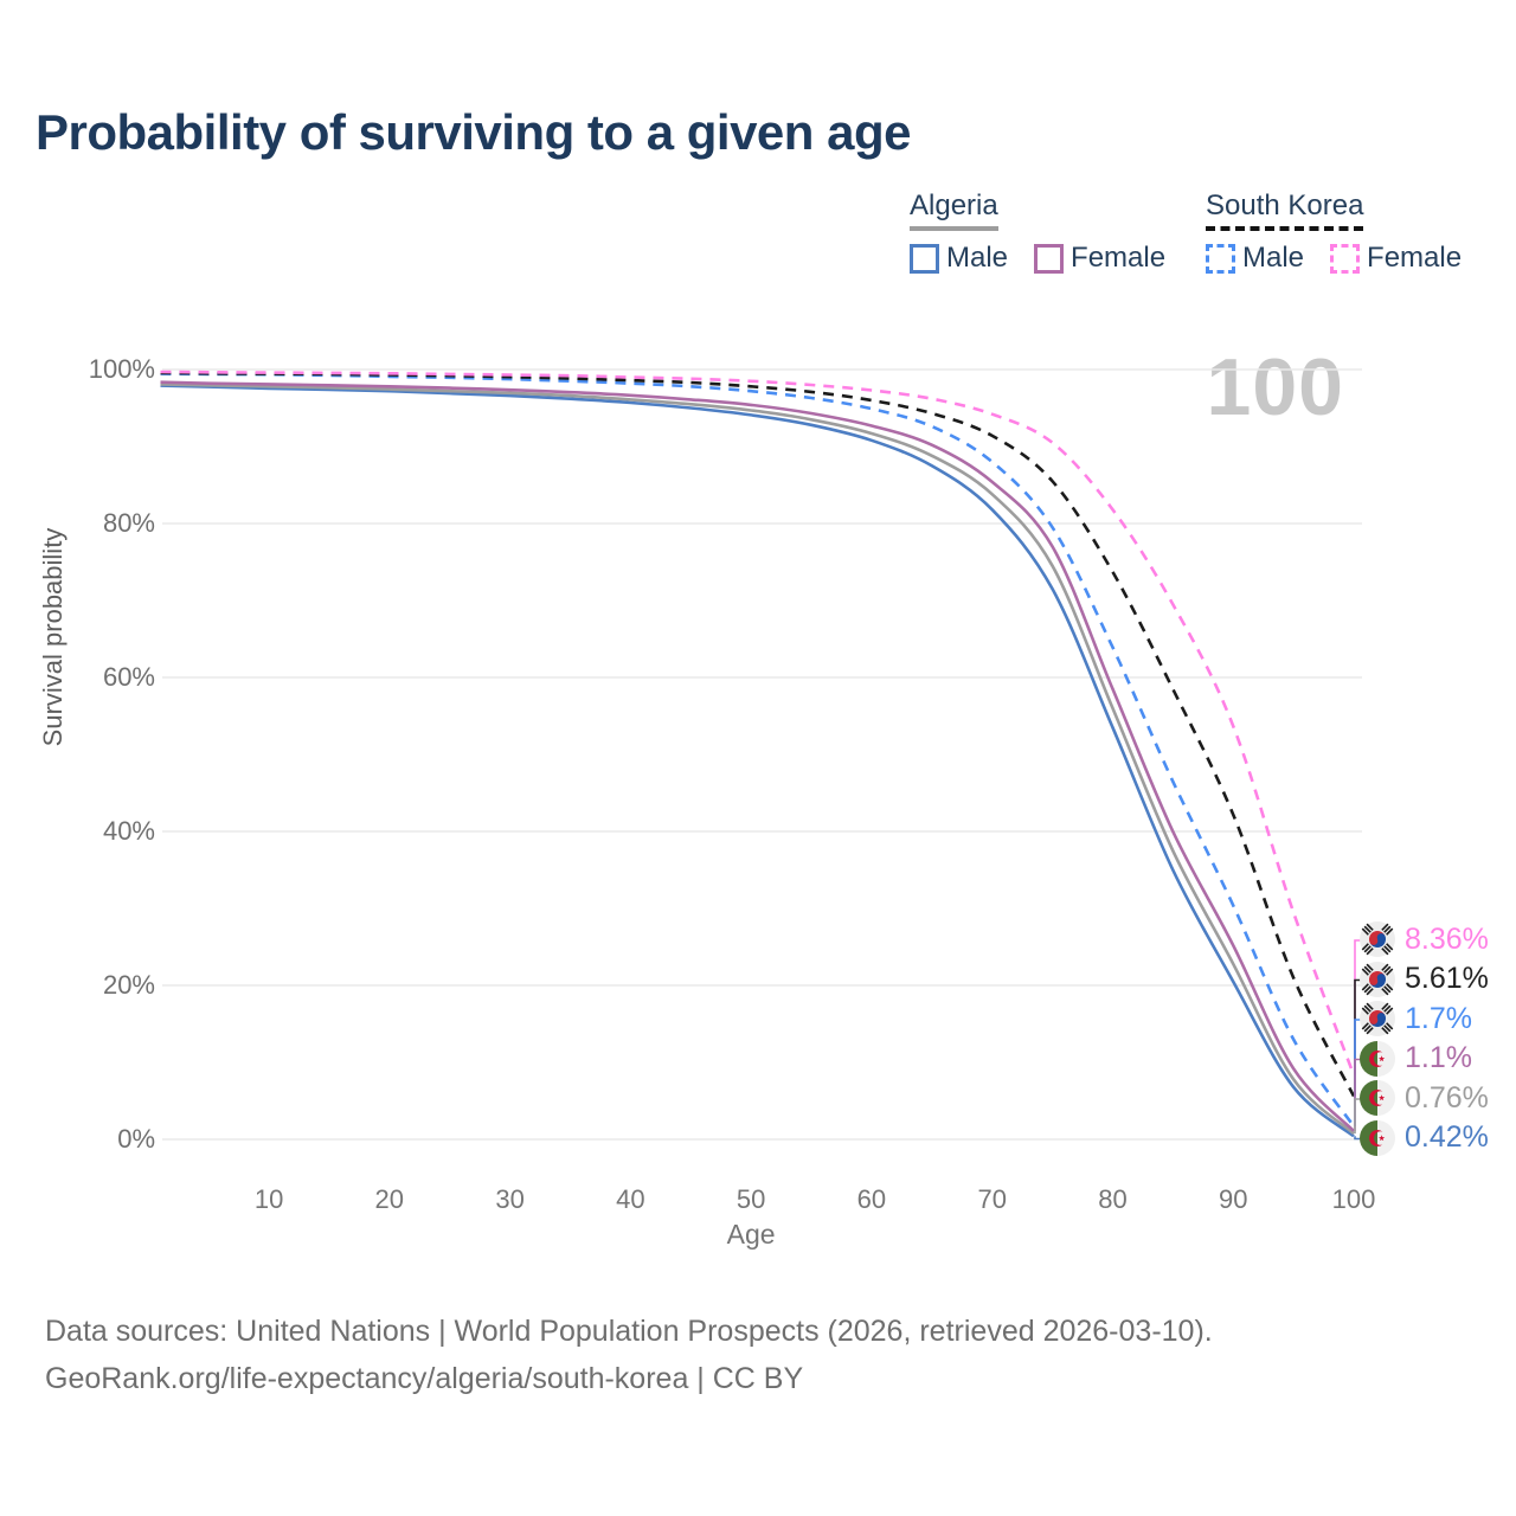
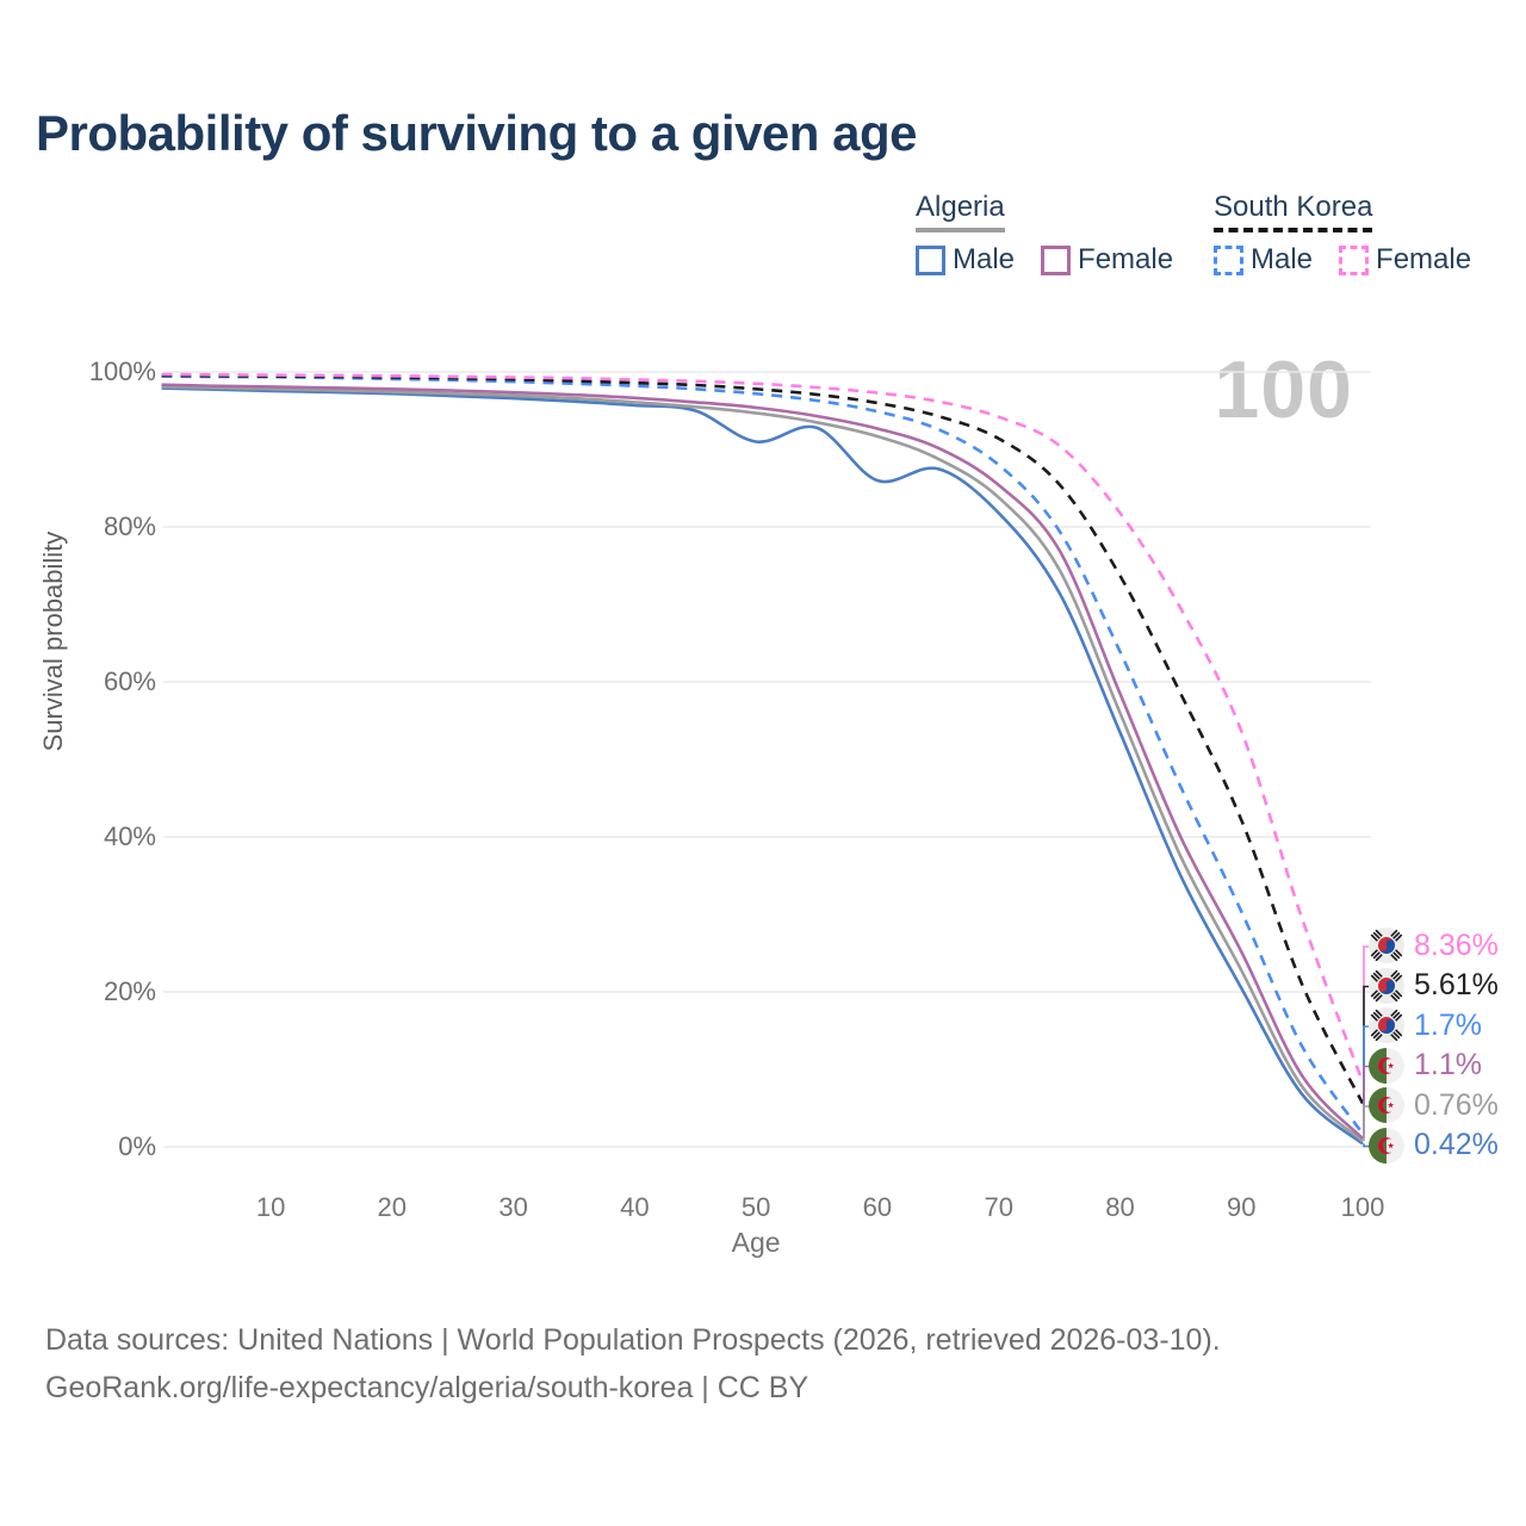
Algeria Male/50: 94% -> 91%
Algeria Male/60: 91% -> 86%
